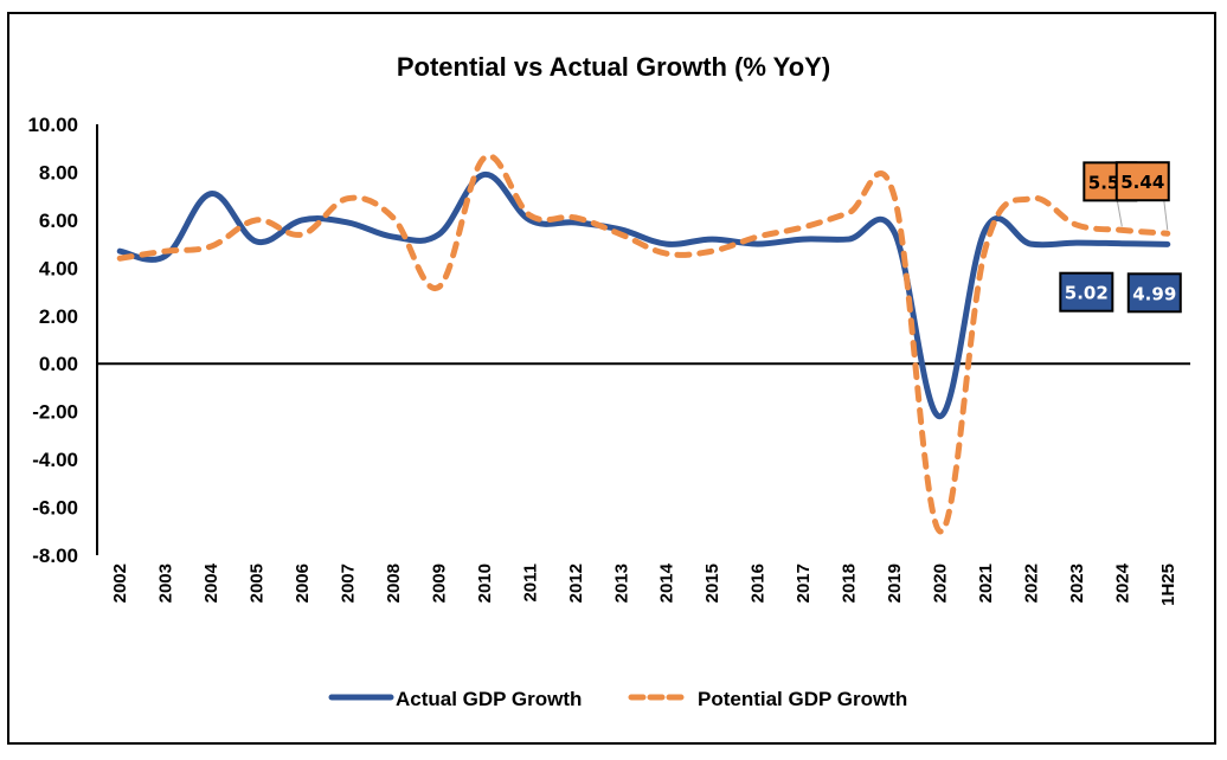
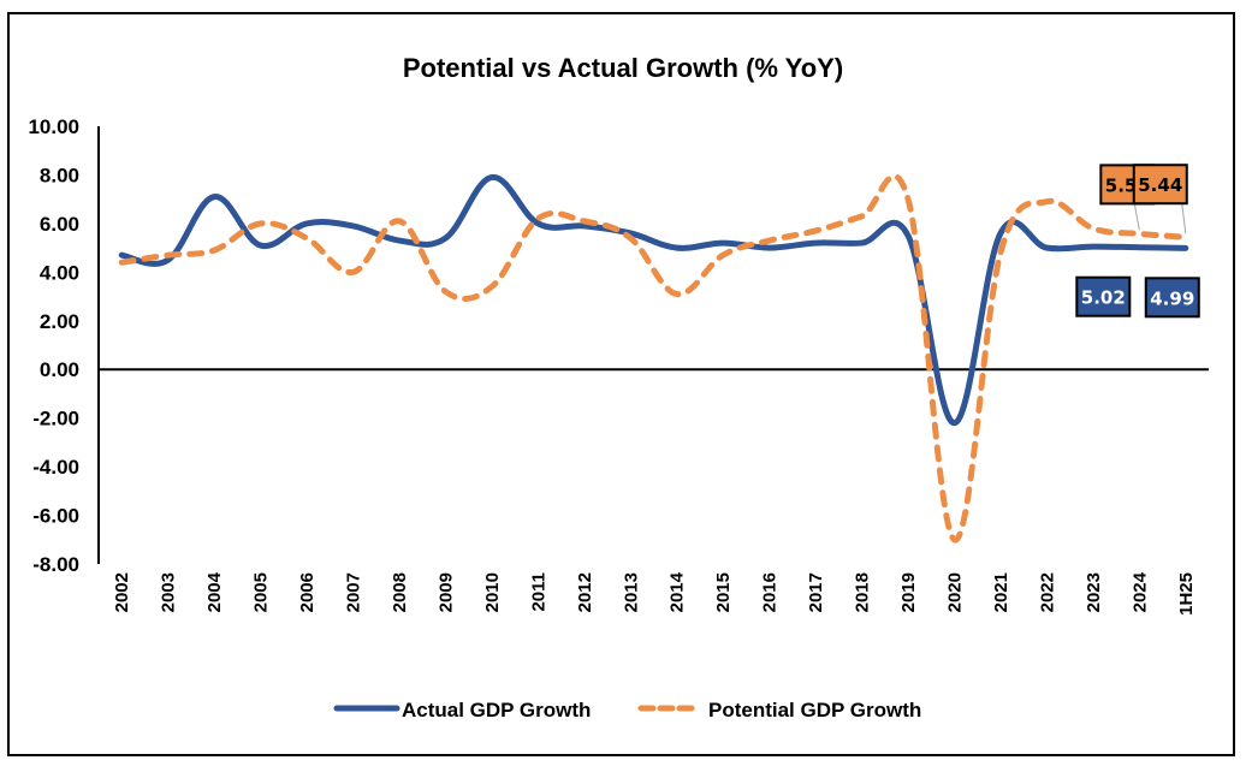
Potential GDP Growth/2007: 6.9 -> 4.0
Potential GDP Growth/2010: 8.6 -> 3.4
Potential GDP Growth/2014: 4.6 -> 3.1
